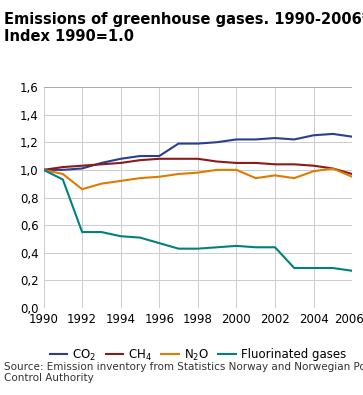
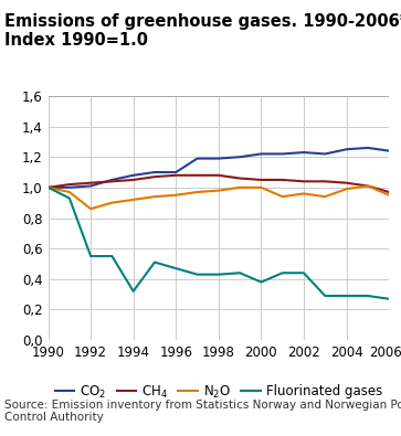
Fluorinated gases/1994: 0,52 -> 0,32
Fluorinated gases/2000: 0,45 -> 0,38
